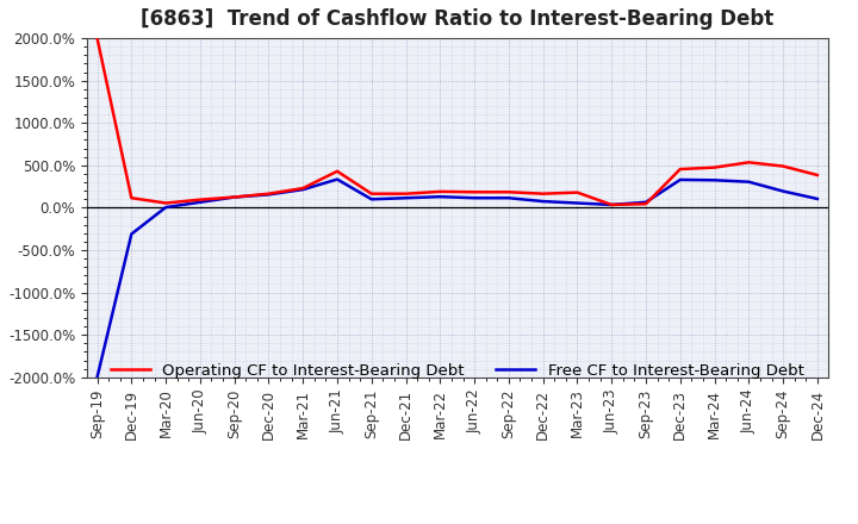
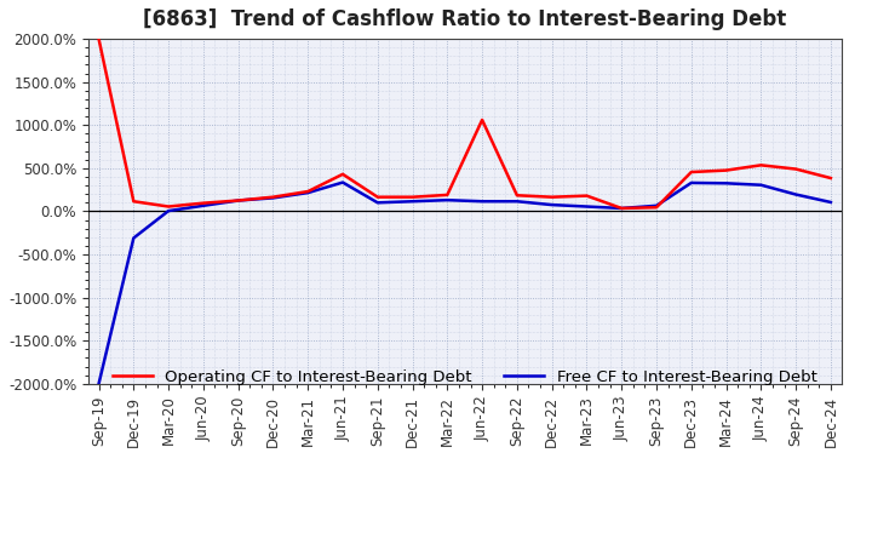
Operating CF to Interest-Bearing Debt/Jun-22: 180% -> 1060%
